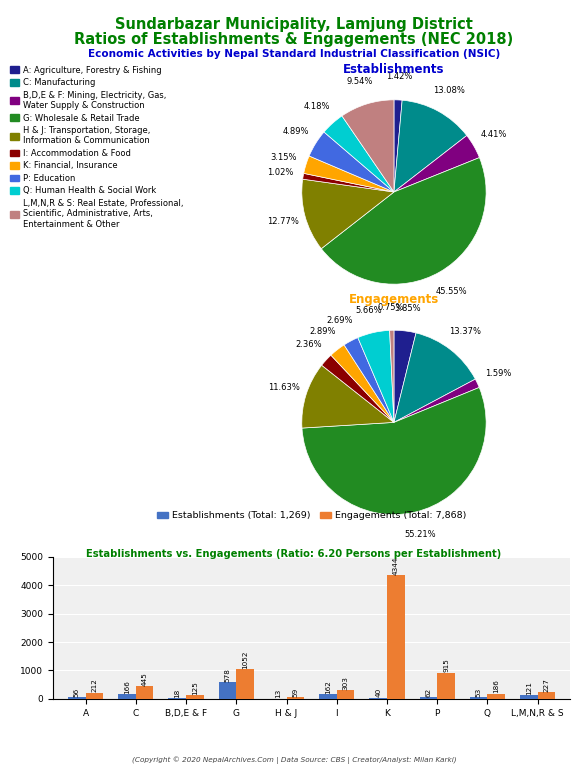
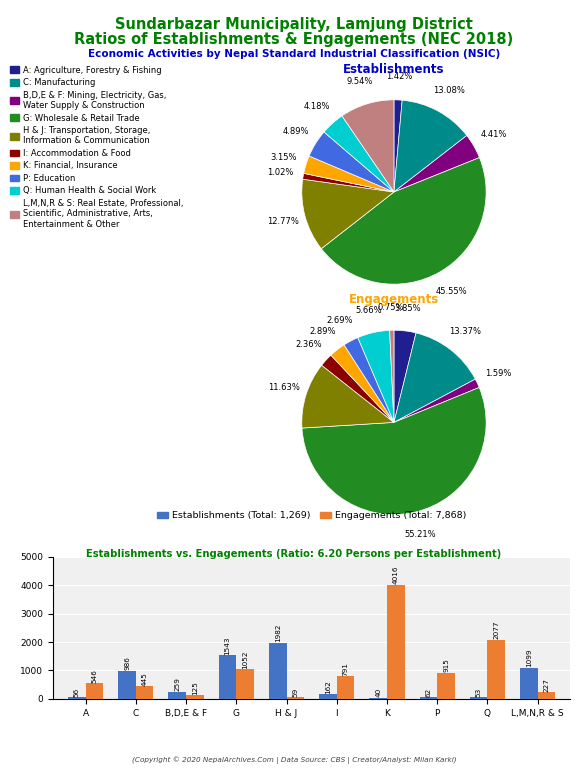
Engagements (Total: 7,868)/A: 212 -> 546
Establishments (Total: 1,269)/C: 166 -> 986
Establishments (Total: 1,269)/B,D,E & F: 18 -> 259
Establishments (Total: 1,269)/G: 578 -> 1543
Establishments (Total: 1,269)/H & J: 13 -> 1982
Engagements (Total: 7,868)/I: 303 -> 791
Engagements (Total: 7,868)/K: 4344 -> 4016
Engagements (Total: 7,868)/Q: 186 -> 2077
Establishments (Total: 1,269)/L,M,N,R & S: 121 -> 1099
